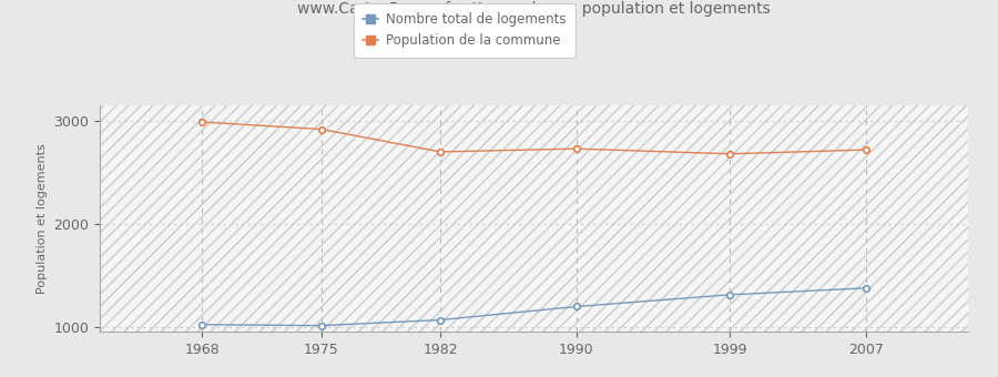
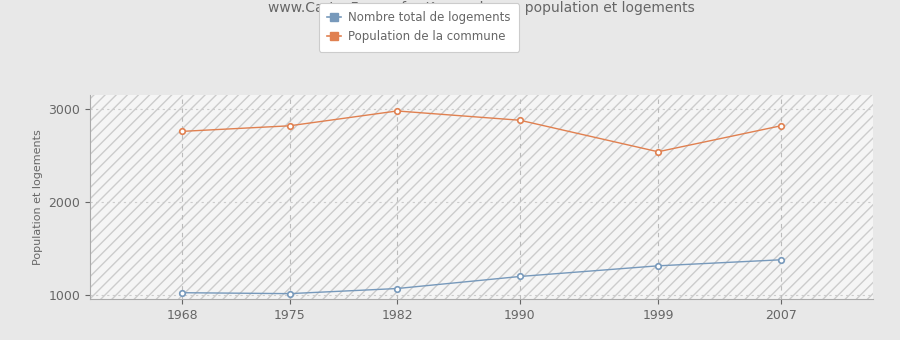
Population de la commune/1968: 2990 -> 2760
Population de la commune/1975: 2920 -> 2820
Population de la commune/1982: 2700 -> 2980
Population de la commune/1990: 2730 -> 2880
Population de la commune/1999: 2680 -> 2540
Population de la commune/2007: 2720 -> 2820
